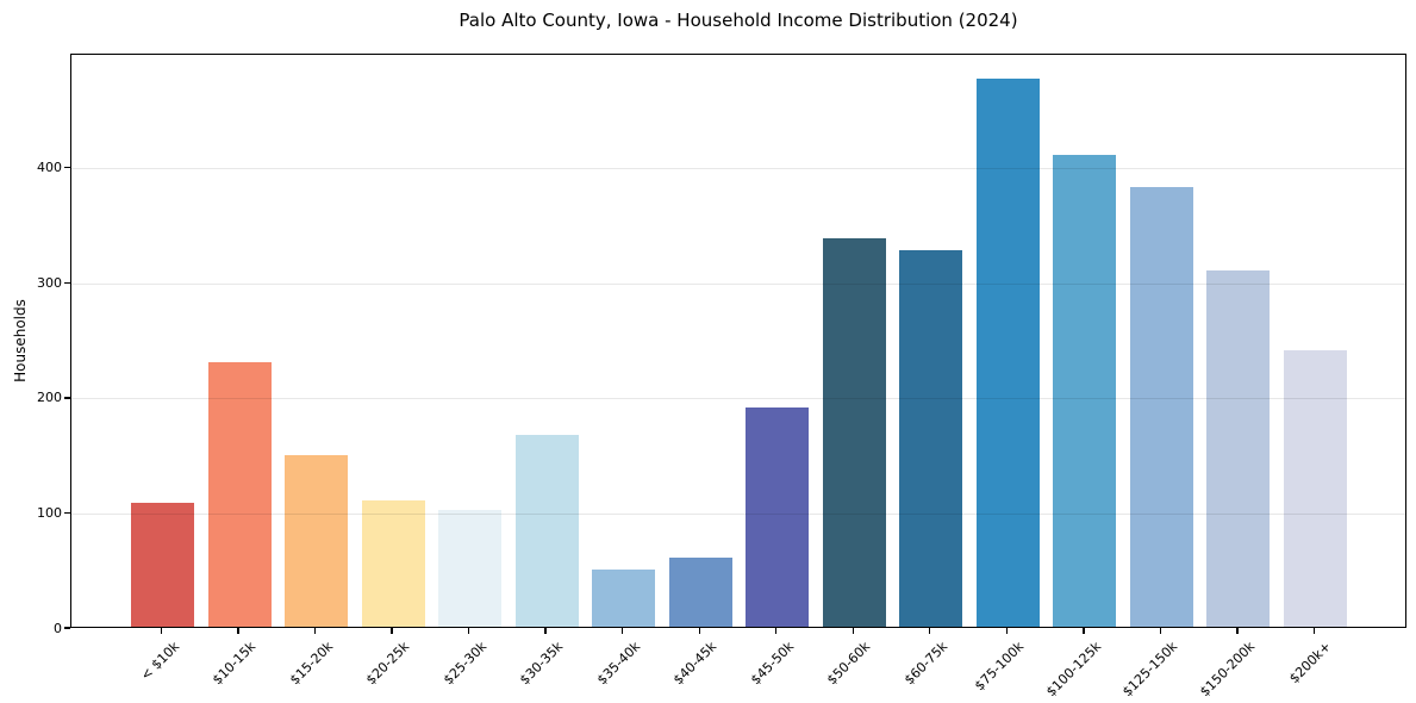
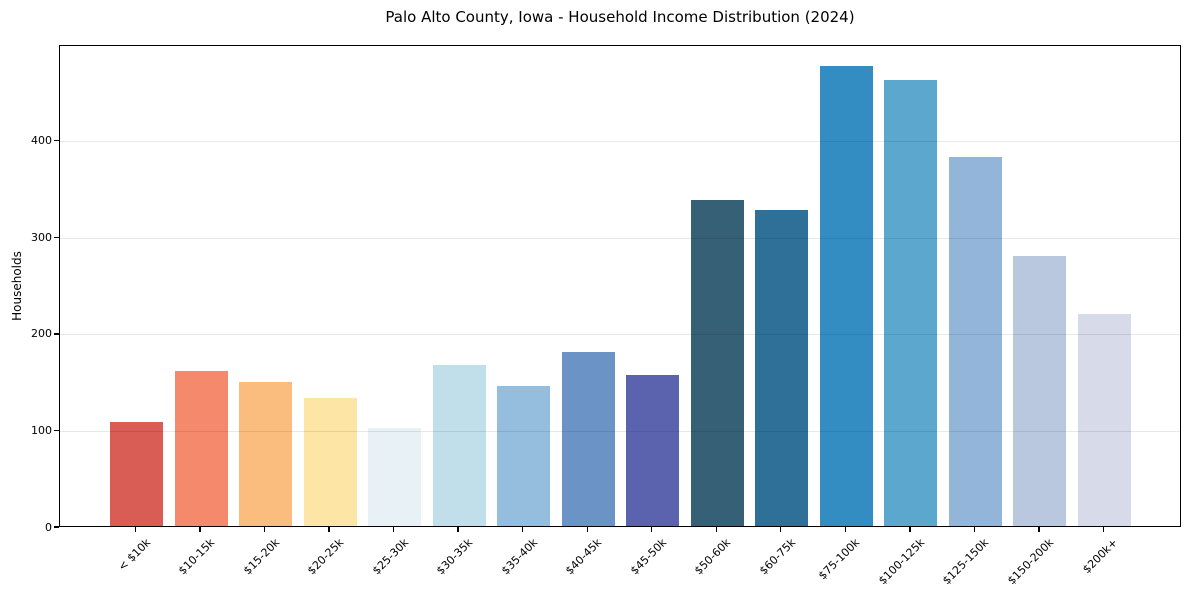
$10-15k: 230 -> 160
$20-25k: 110 -> 130
$35-40k: 50 -> 140
$40-45k: 60 -> 180
$45-50k: 190 -> 160
$100-125k: 410 -> 460
$150-200k: 310 -> 280
$200k+: 240 -> 220
